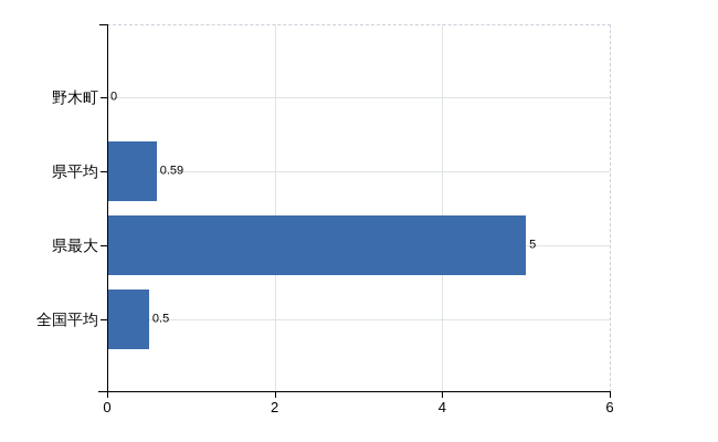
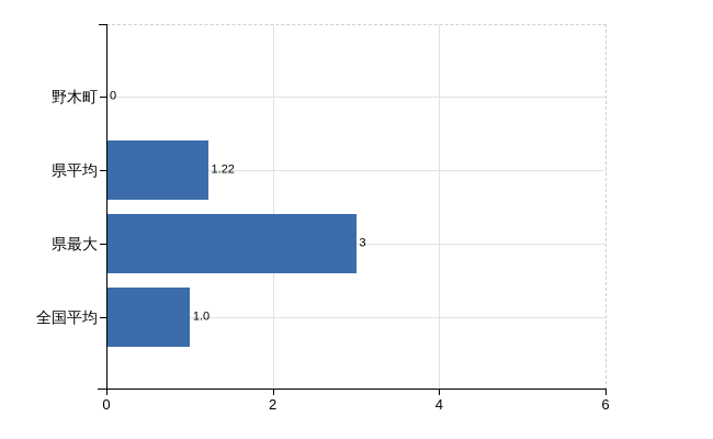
県平均: 0.59 -> 1.22
県最大: 5 -> 3
全国平均: 0.5 -> 1.0
